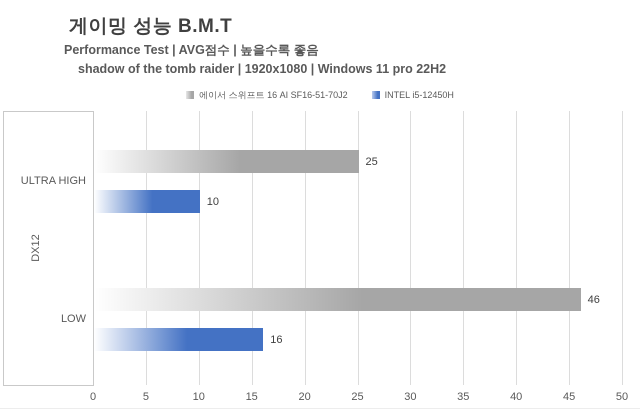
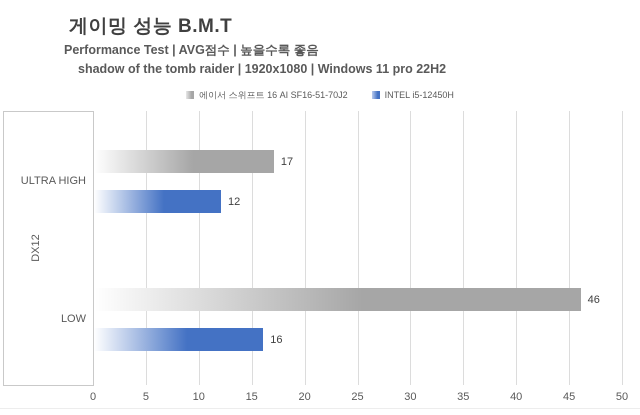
에이서 스위프트 16 AI SF16-51-70J2/ULTRA HIGH: 25 -> 17
INTEL i5-12450H/ULTRA HIGH: 10 -> 12
